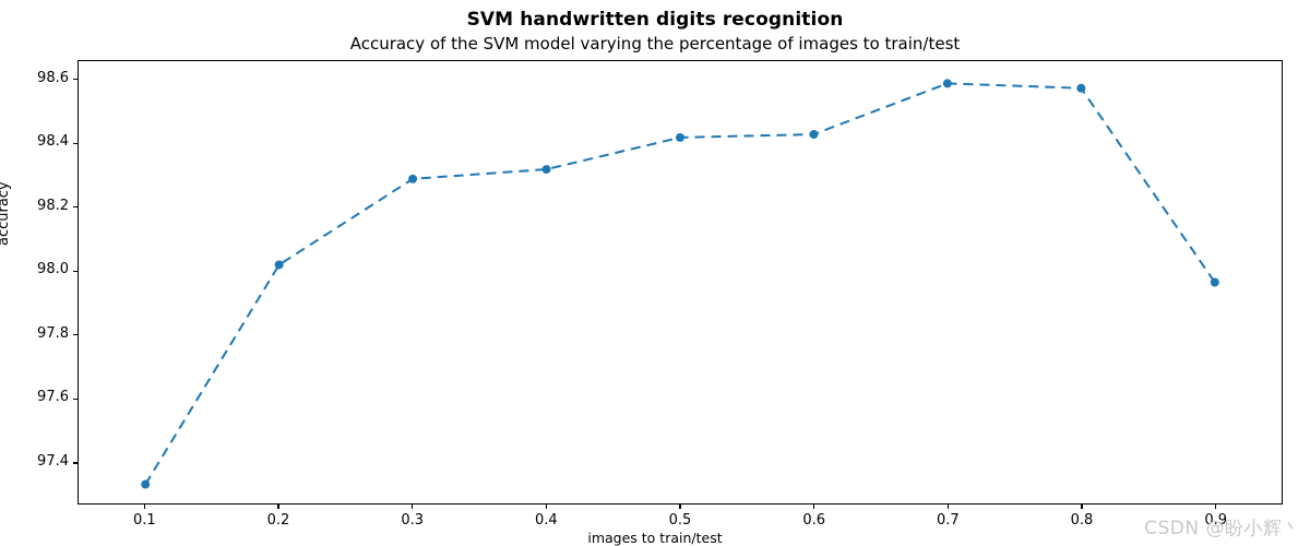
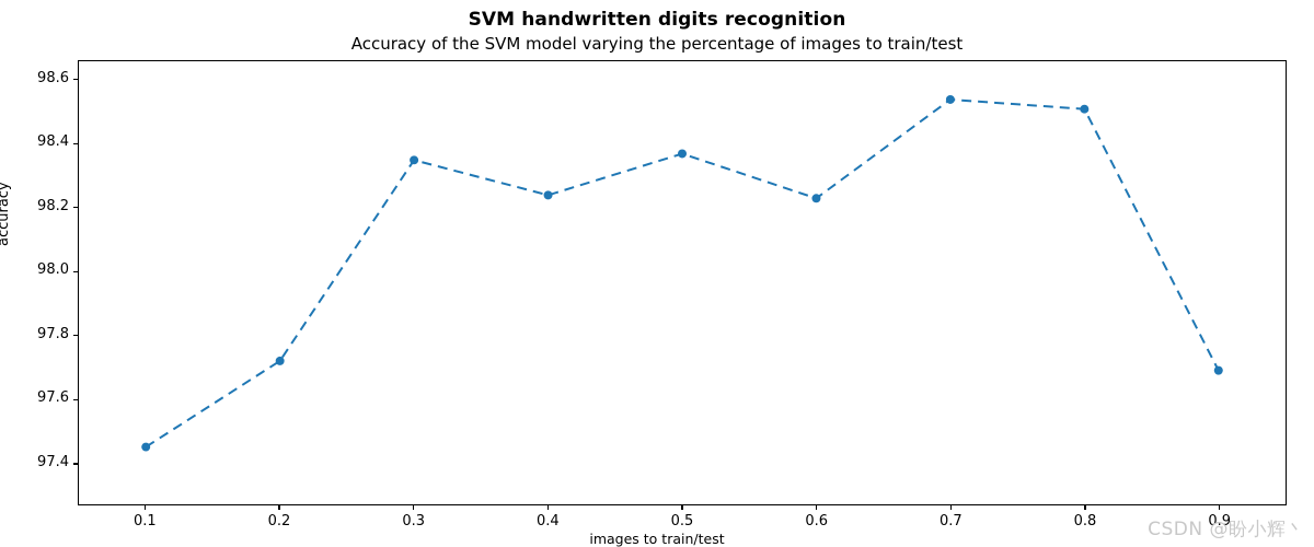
0.1: 97.33 -> 97.45
0.2: 98.02 -> 97.72
0.3: 98.29 -> 98.35
0.4: 98.32 -> 98.24
0.5: 98.42 -> 98.37
0.6: 98.43 -> 98.23
0.7: 98.59 -> 98.54
0.8: 98.58 -> 98.51
0.9: 97.97 -> 97.69
